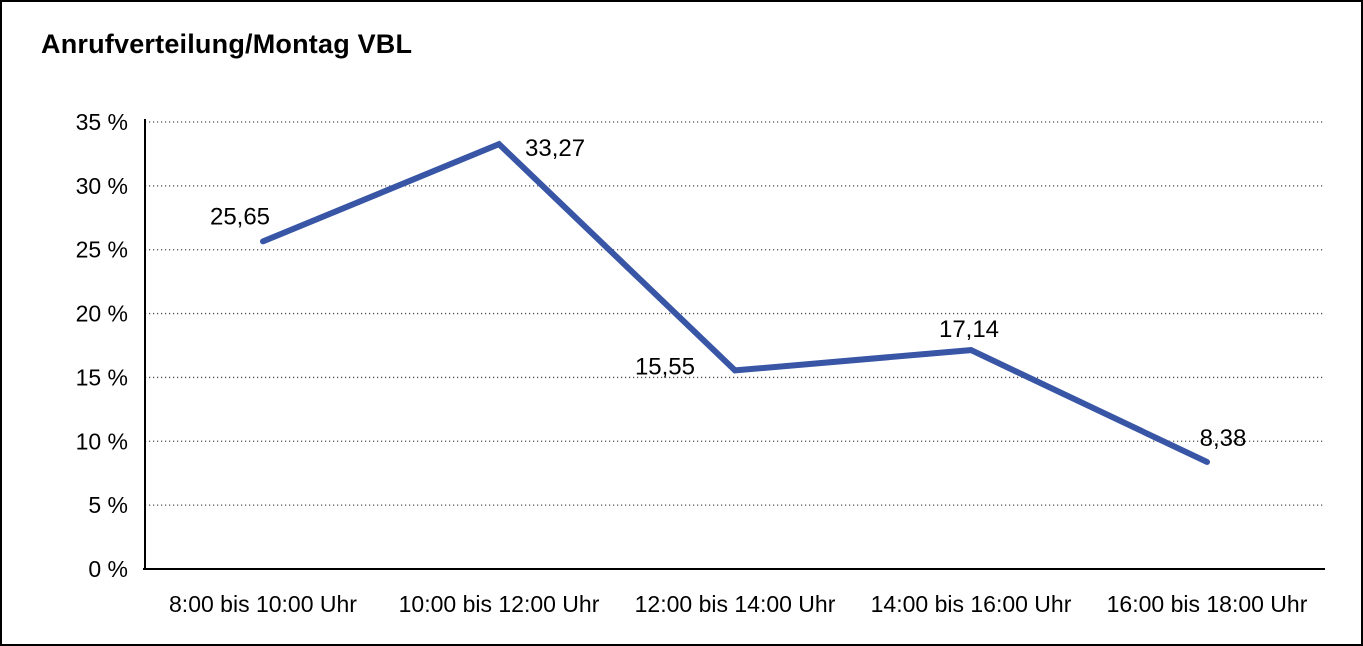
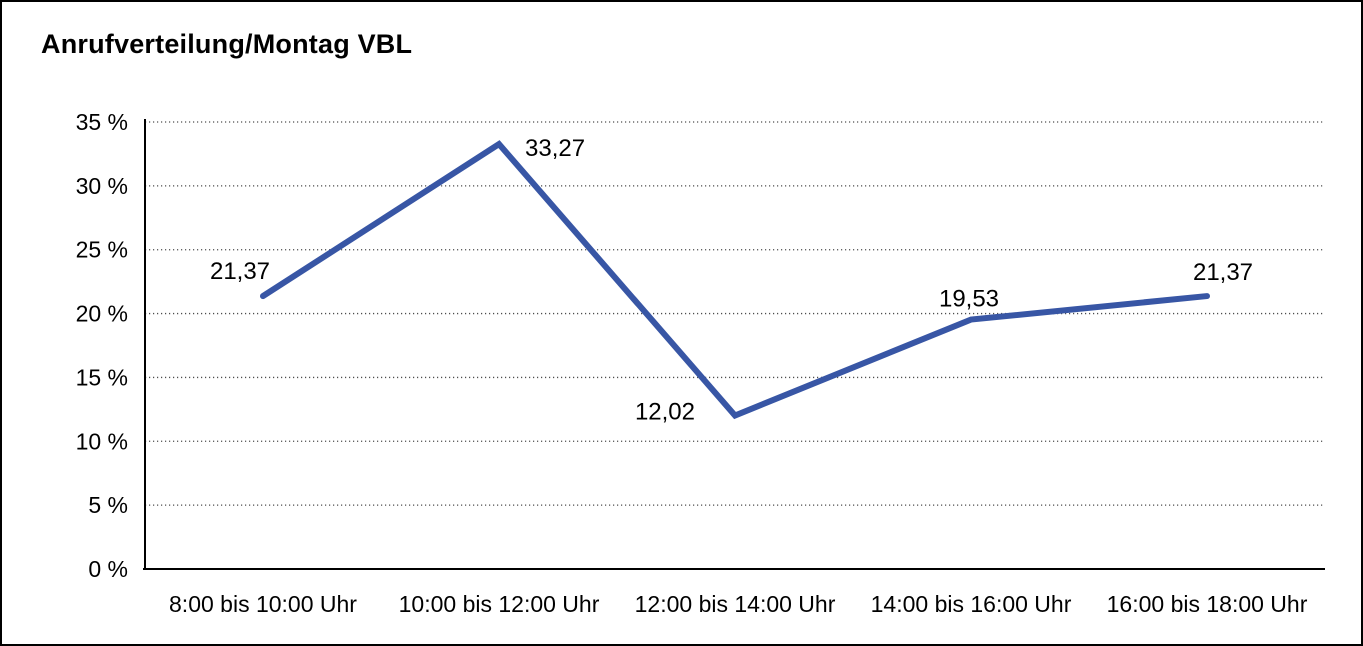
8:00 bis 10:00 Uhr: 25,65 -> 21,37
12:00 bis 14:00 Uhr: 15,55 -> 12,02
14:00 bis 16:00 Uhr: 17,14 -> 19,53
16:00 bis 18:00 Uhr: 8,38 -> 21,37
